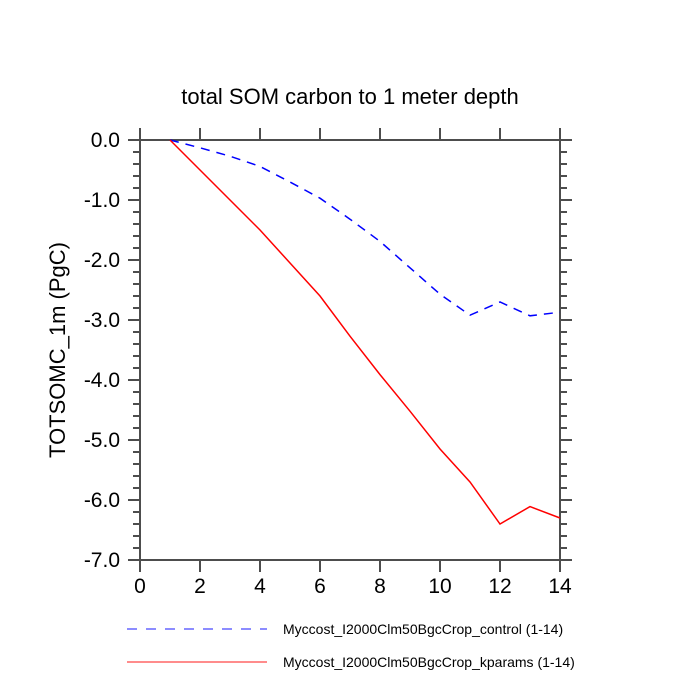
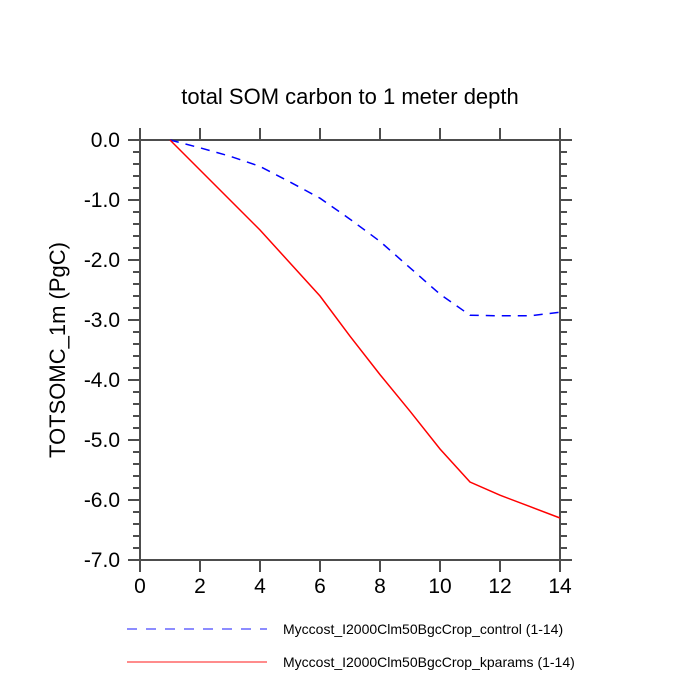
Myccost_I2000Clm50BgcCrop_control (1-14)/12: -2.7 -> -2.9
Myccost_I2000Clm50BgcCrop_kparams (1-14)/12: -6.4 -> -5.9
